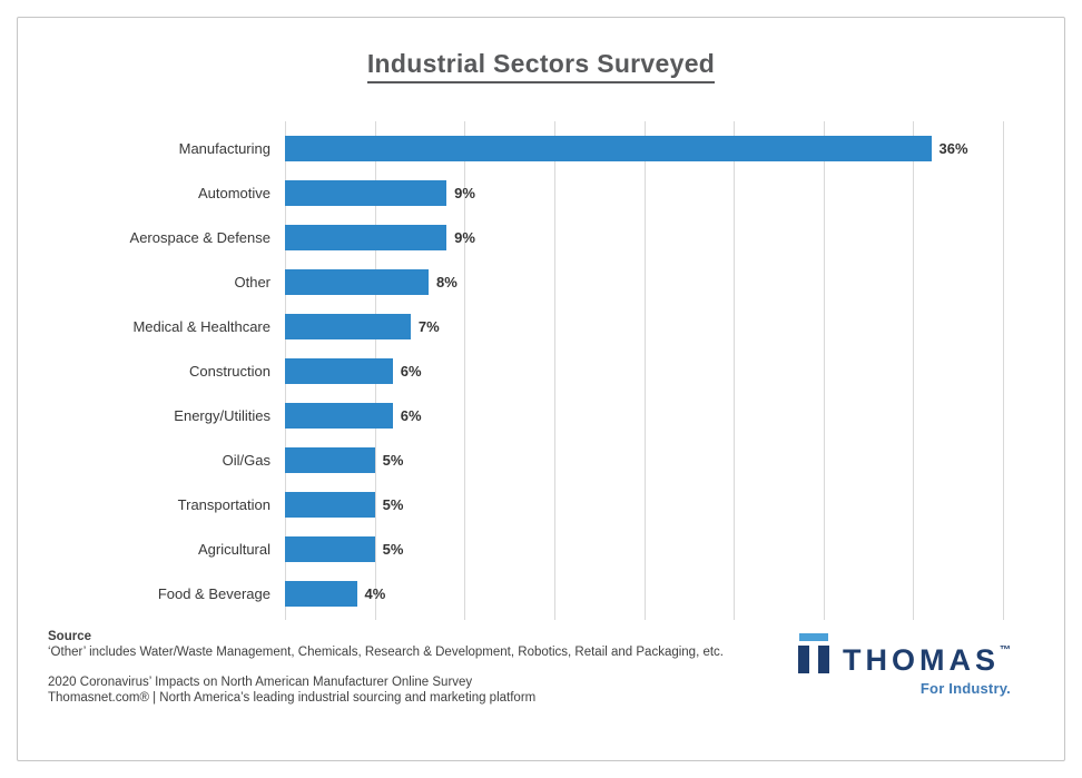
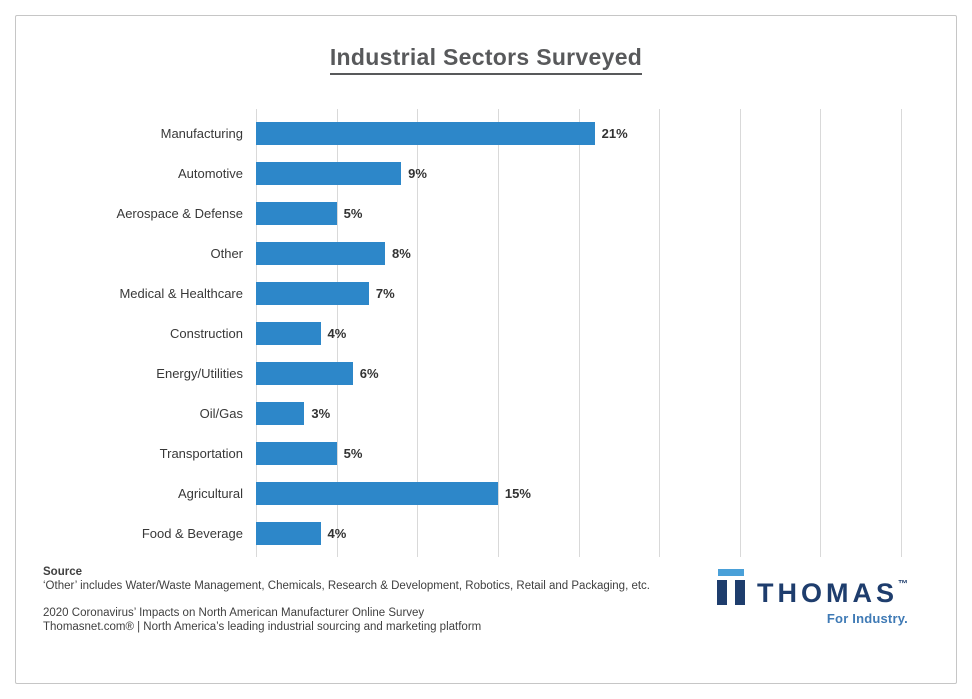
Manufacturing: 36% -> 21%
Aerospace & Defense: 9% -> 5%
Construction: 6% -> 4%
Oil/Gas: 5% -> 3%
Agricultural: 5% -> 15%
